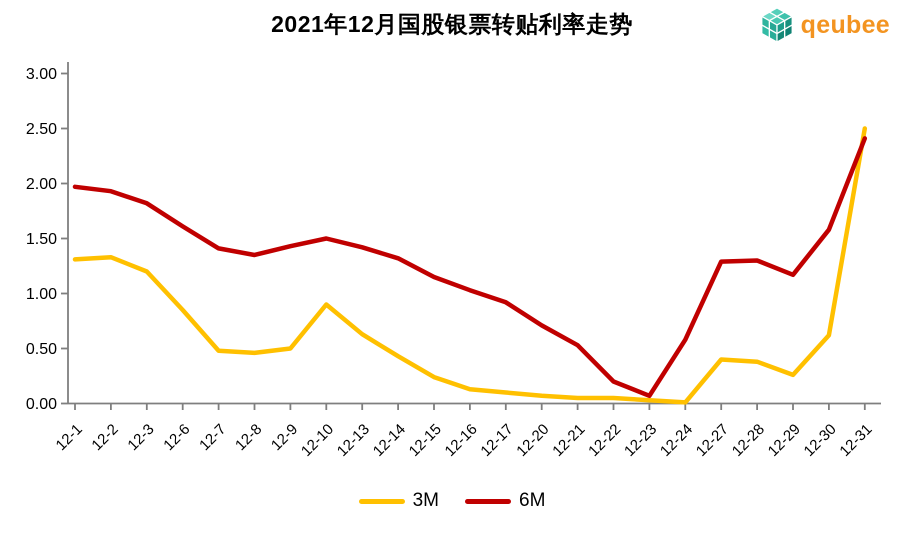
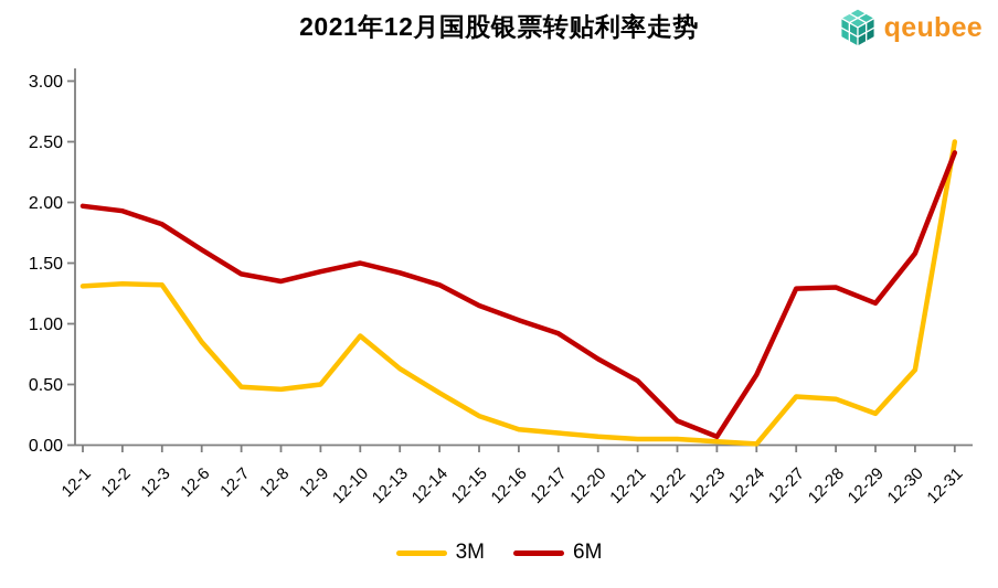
3M/12-3: 1.20 -> 1.32
